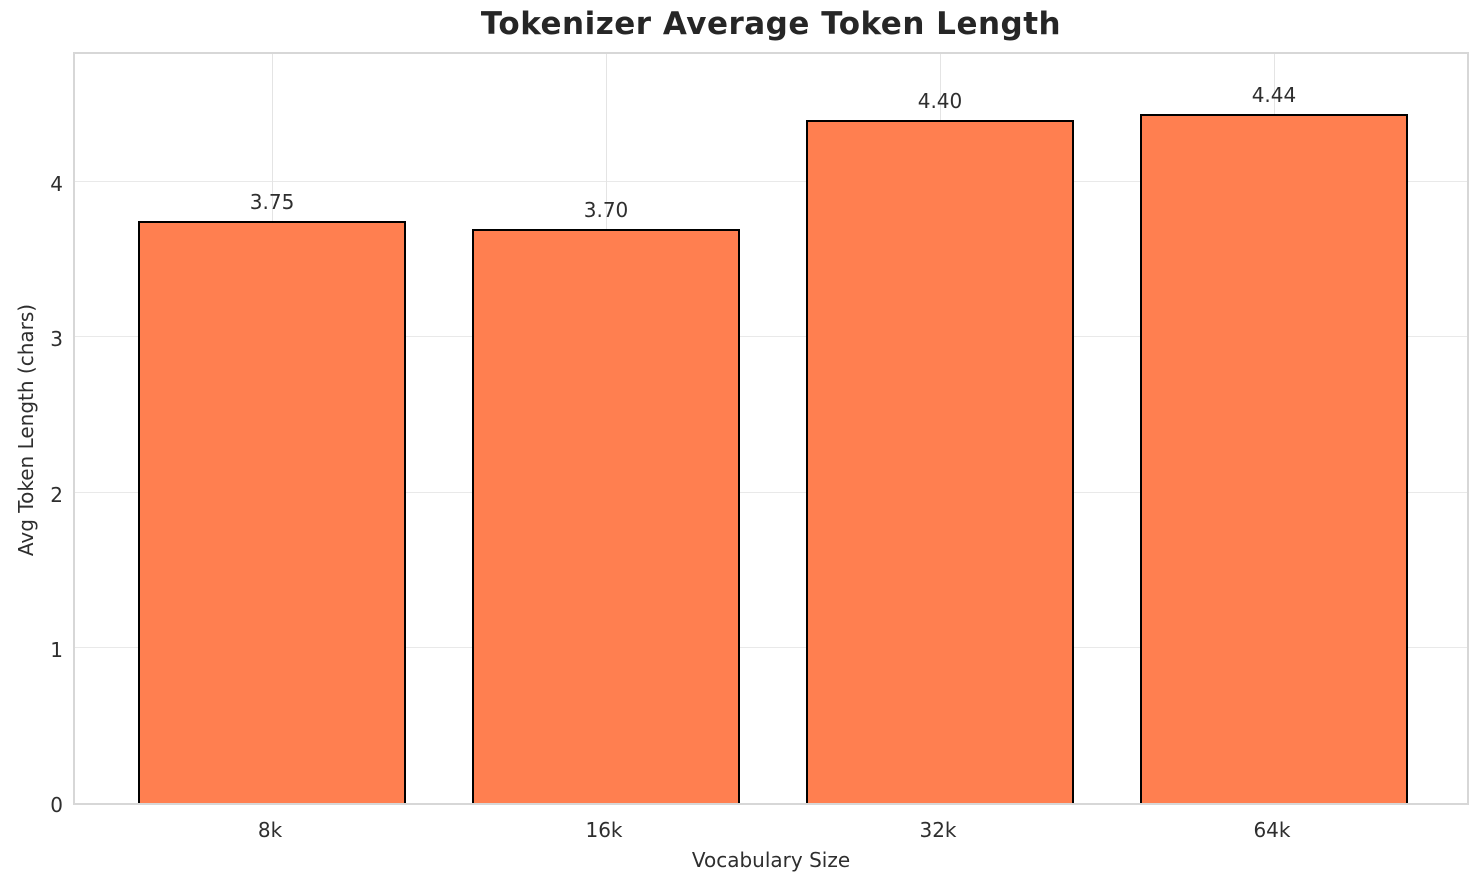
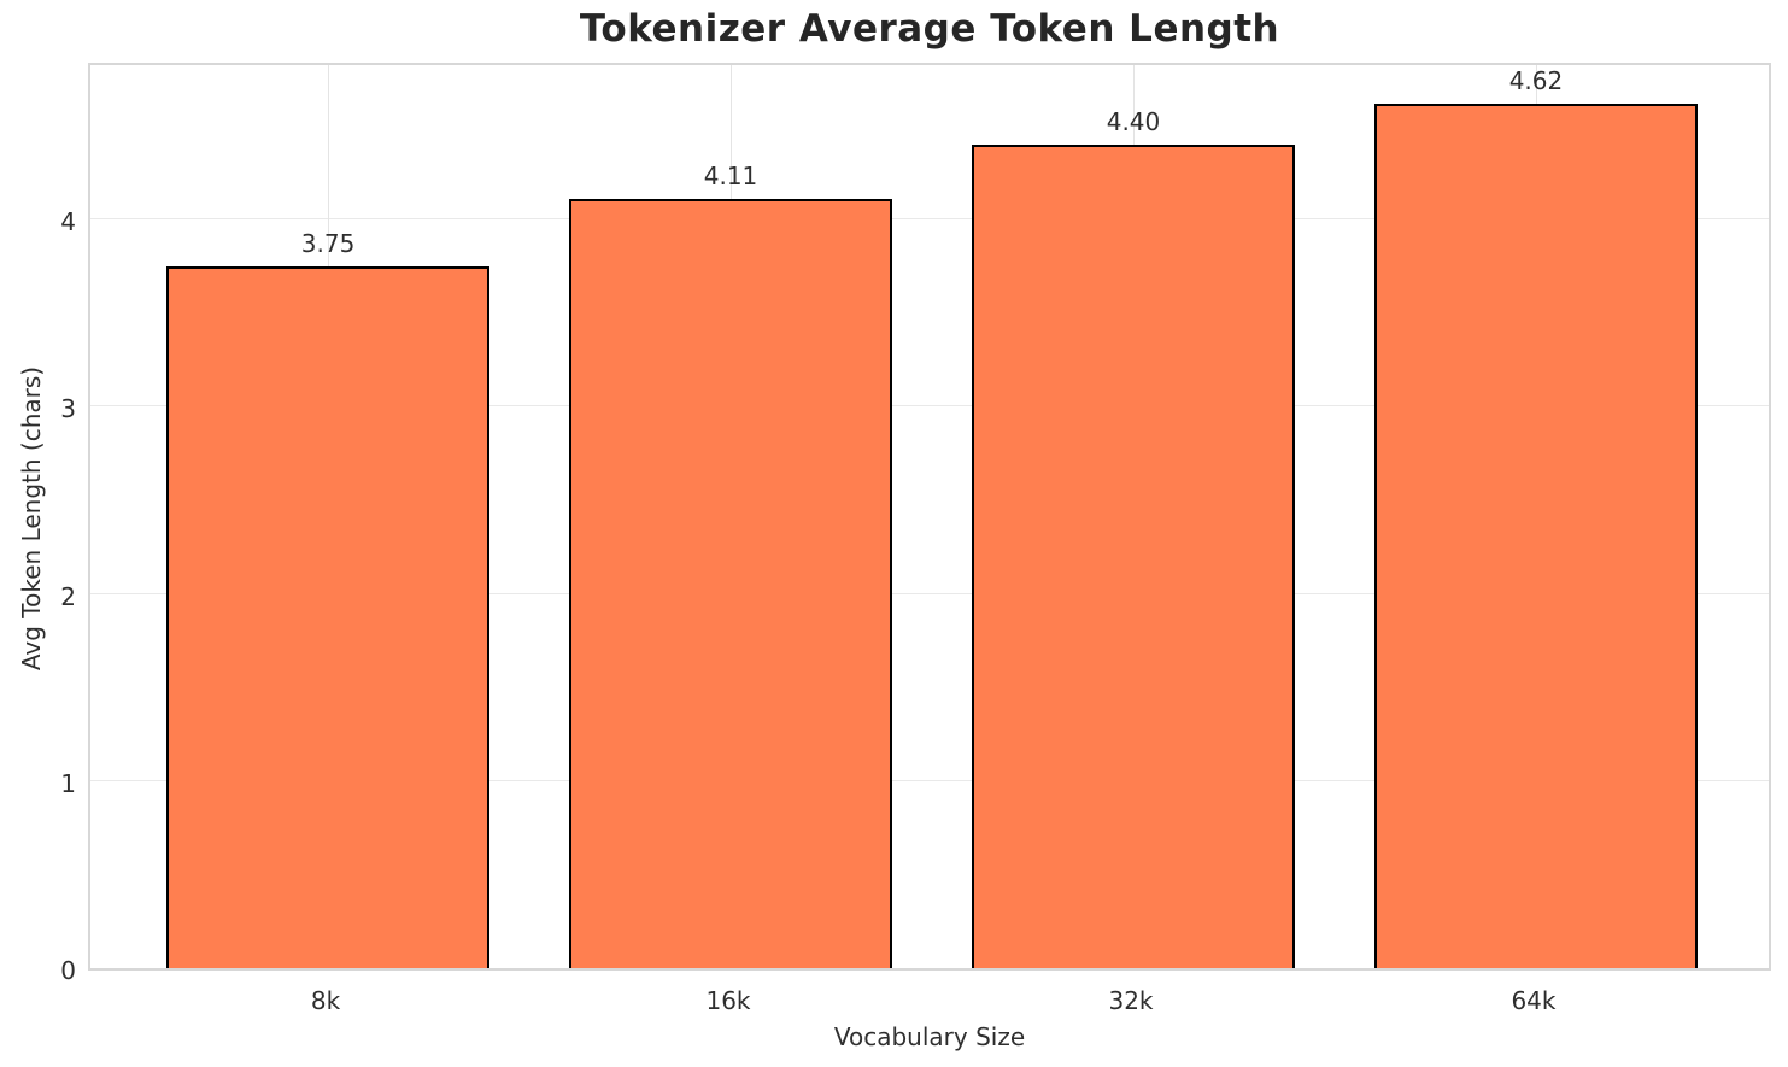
16k: 3.70 -> 4.11
64k: 4.44 -> 4.62
